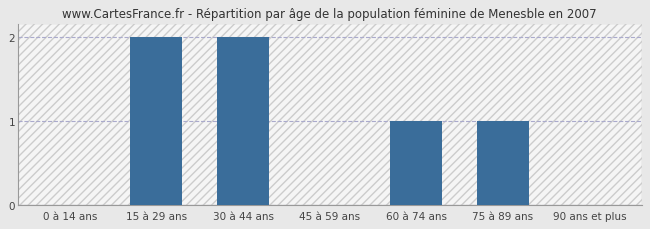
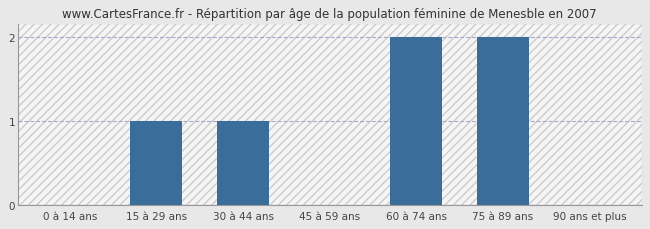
15 à 29 ans: 2 -> 1
30 à 44 ans: 2 -> 1
60 à 74 ans: 1 -> 2
75 à 89 ans: 1 -> 2
